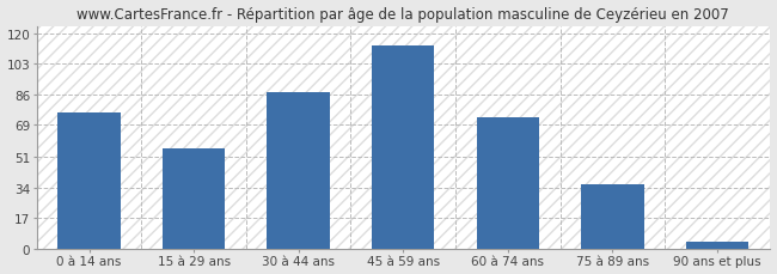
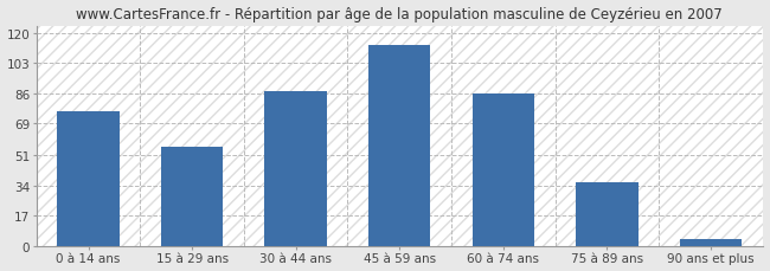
60 à 74 ans: 73 -> 86
